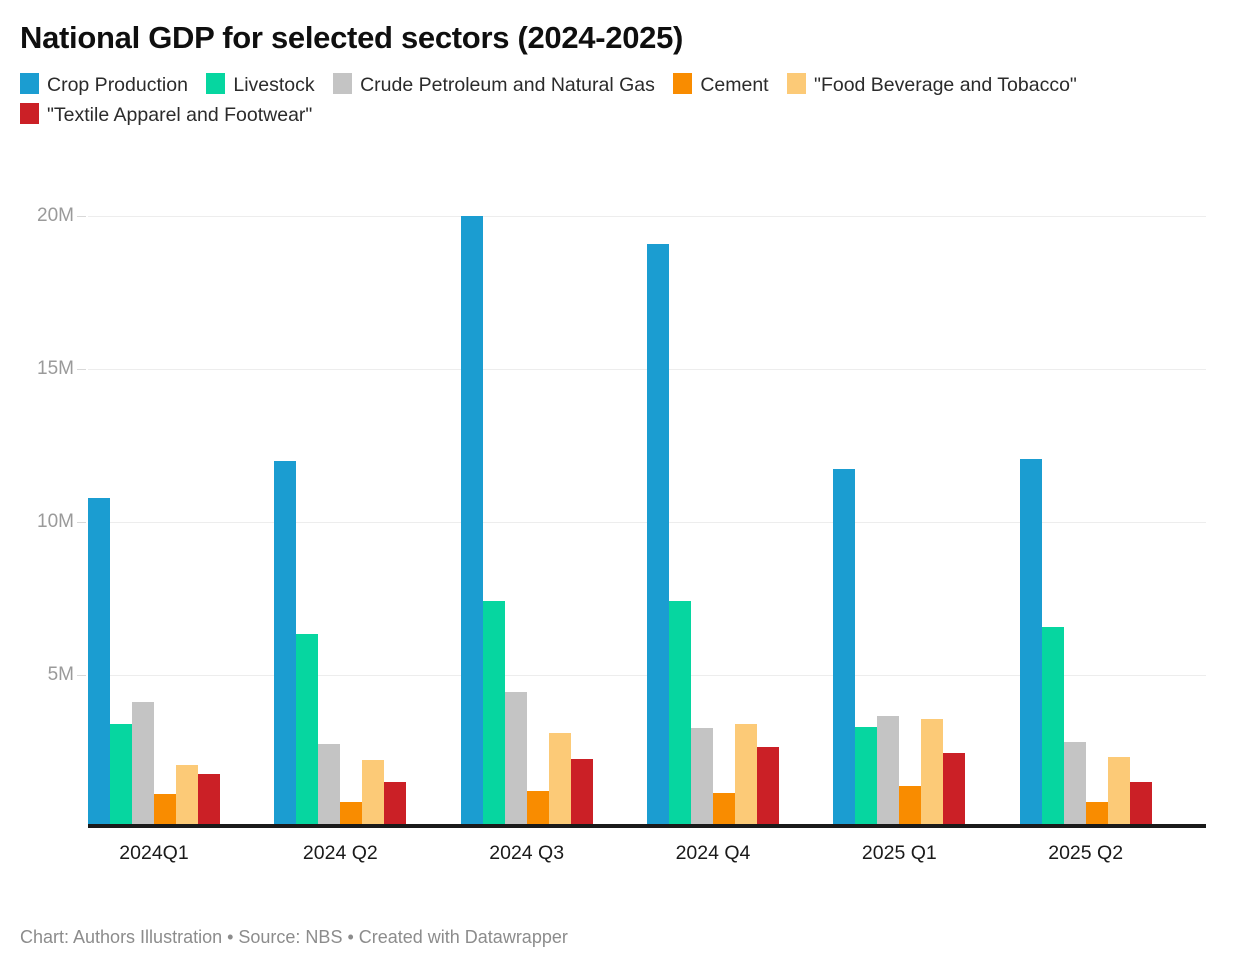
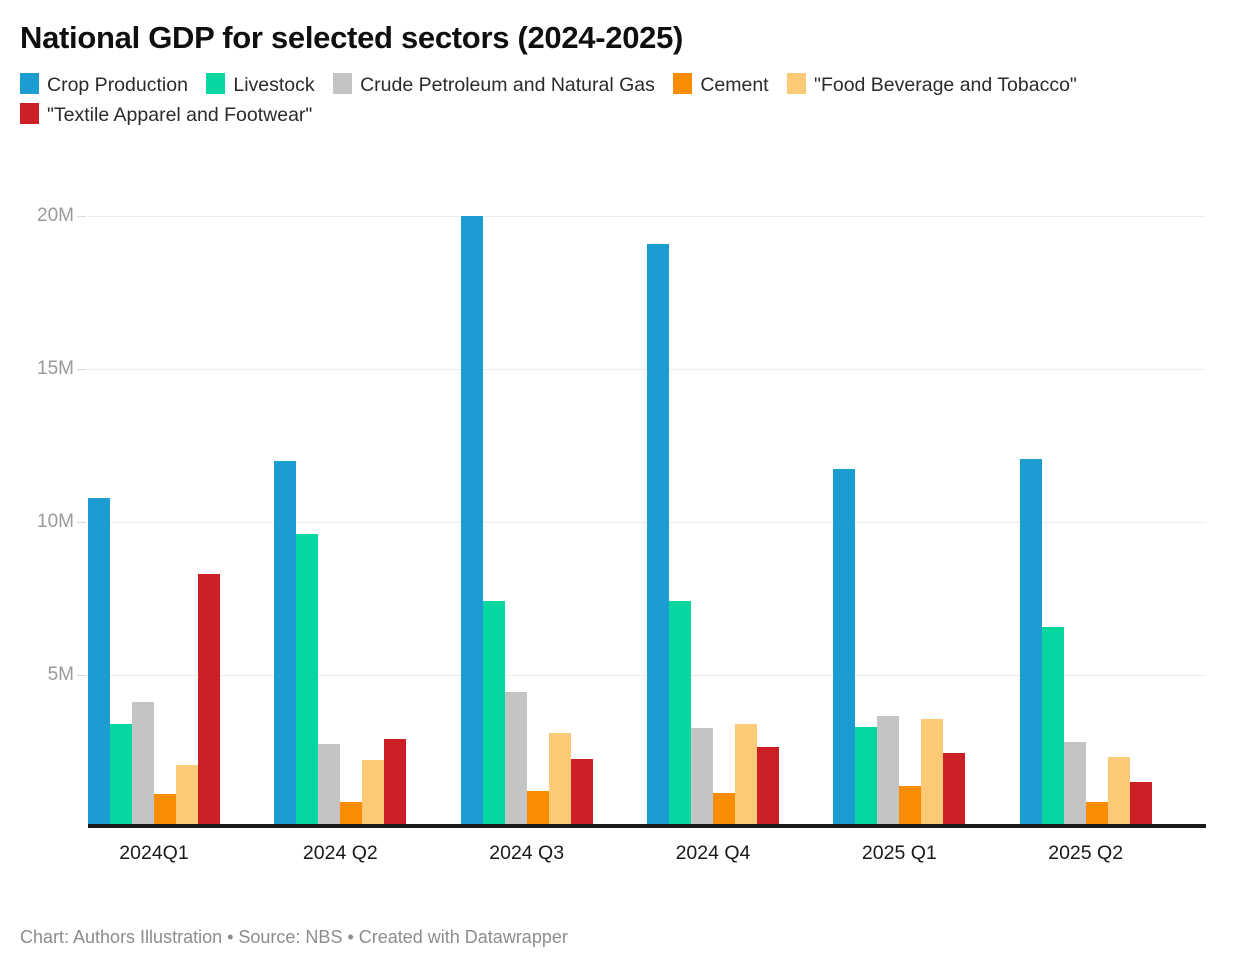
"Textile Apparel and Footwear"/2024Q1: 1.8M -> 8.3M
Livestock/2024 Q2: 6.4M -> 9.6M
"Textile Apparel and Footwear"/2024 Q2: 1.5M -> 2.9M
